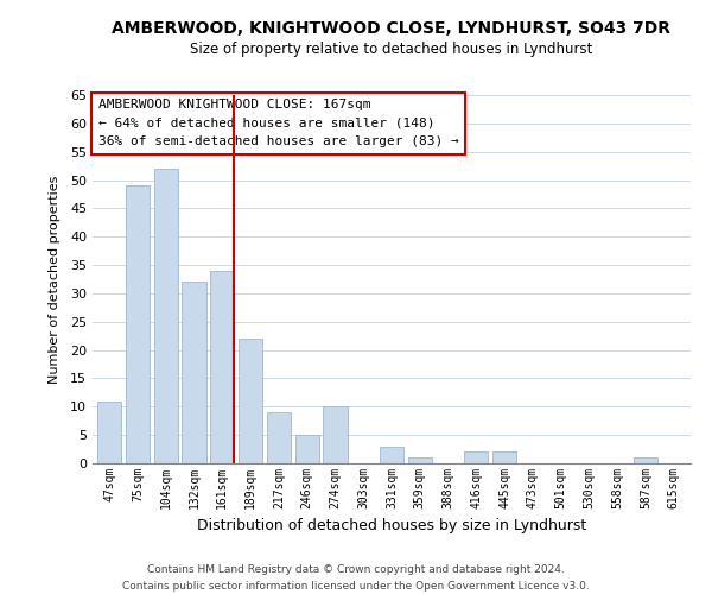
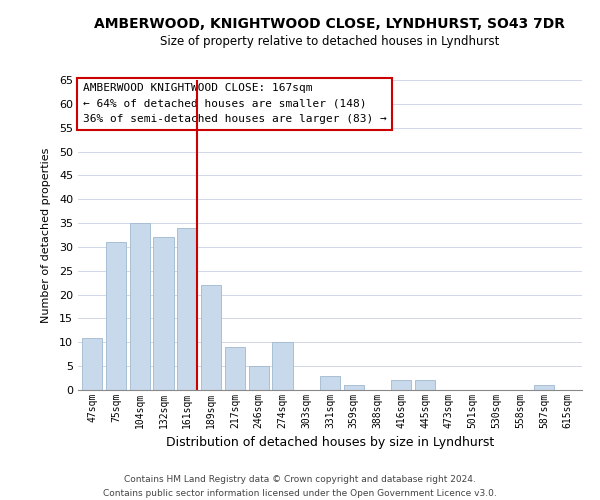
75sqm: 49 -> 31
104sqm: 52 -> 35
